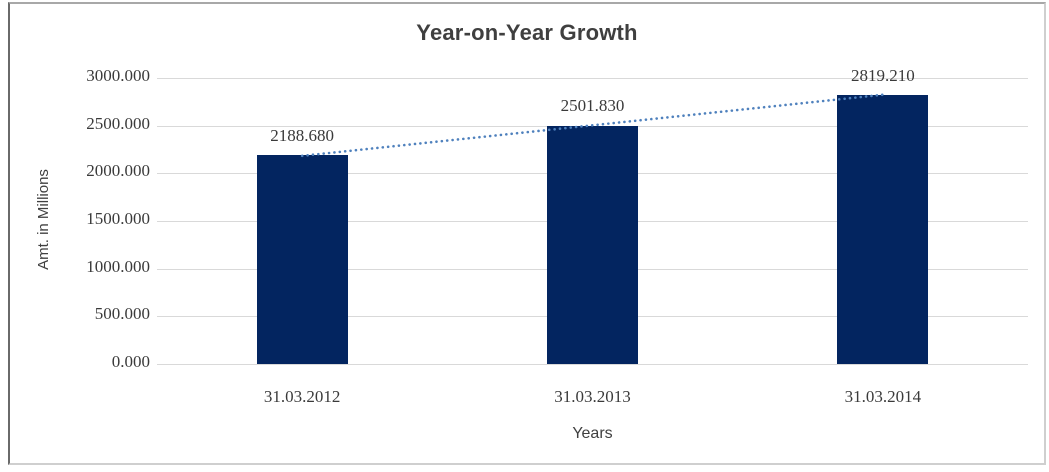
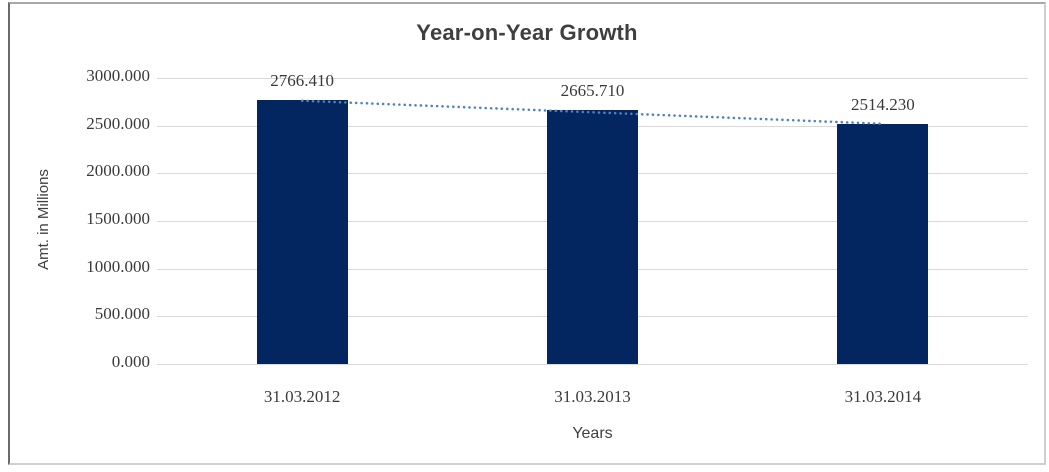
31.03.2012: 2188.680 -> 2766.410
31.03.2013: 2501.830 -> 2665.710
31.03.2014: 2819.210 -> 2514.230
